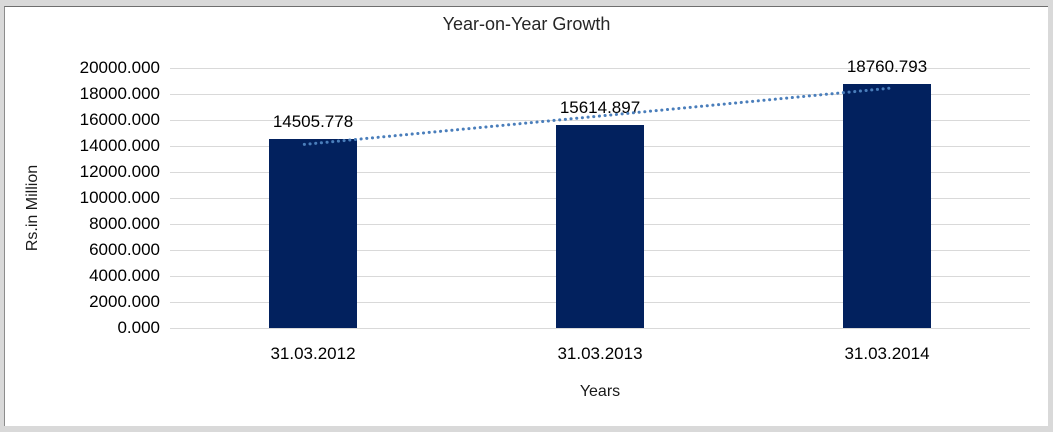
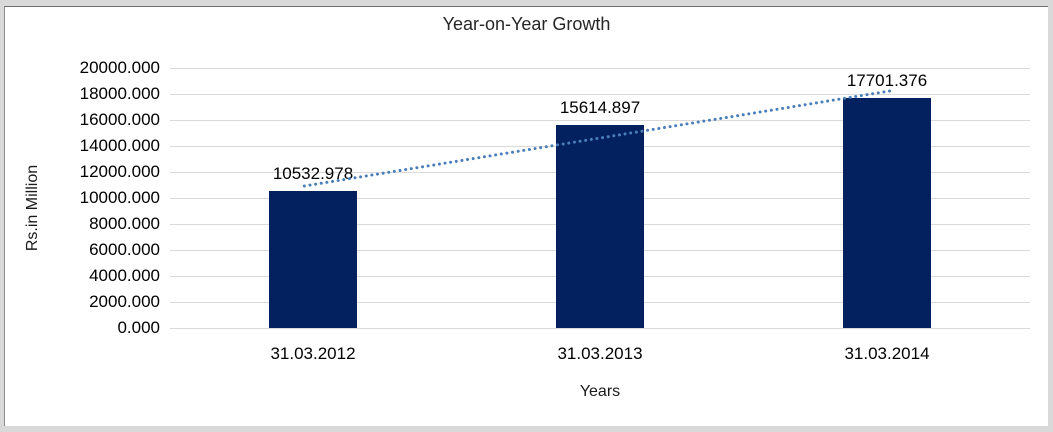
31.03.2012: 14505.778 -> 10532.978
31.03.2014: 18760.793 -> 17701.376
